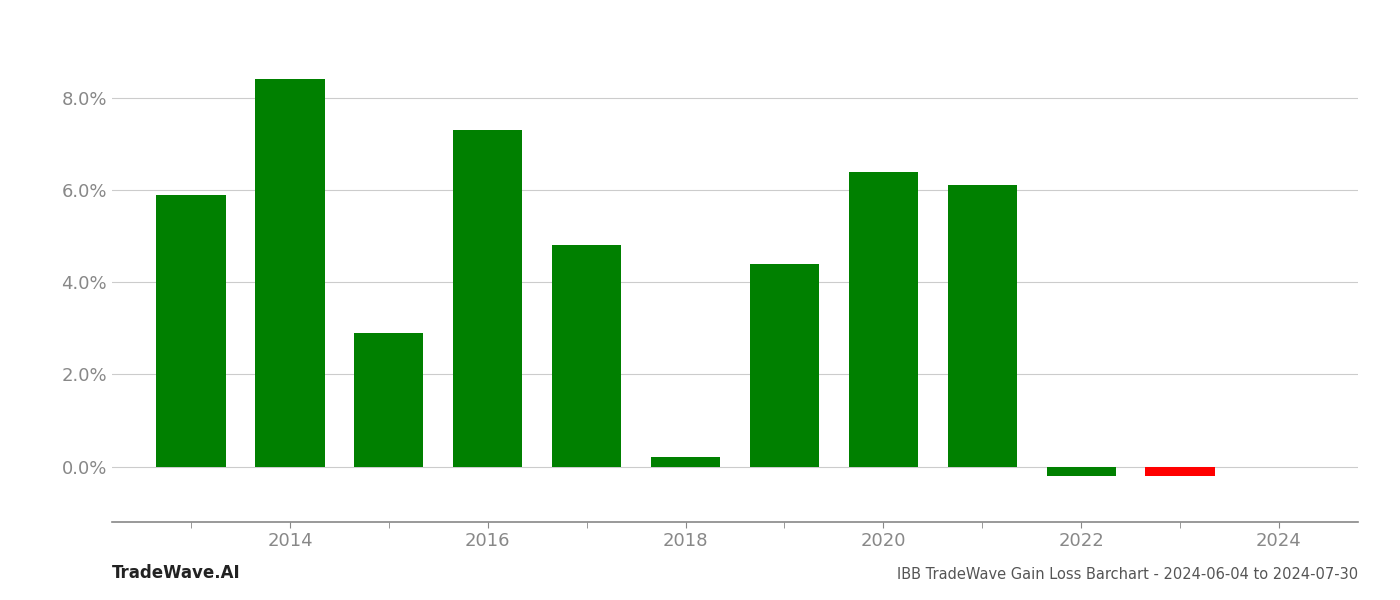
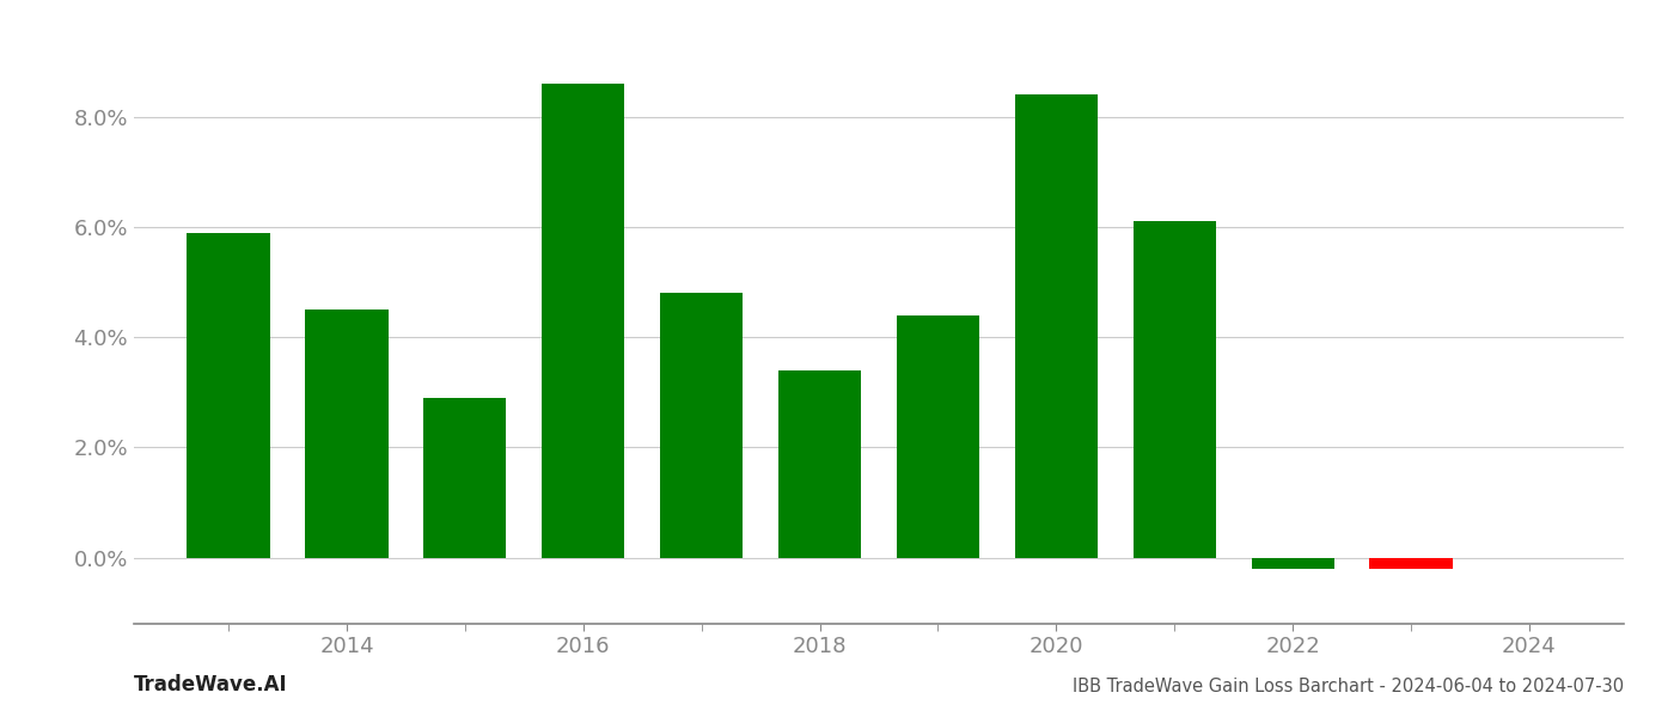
2014: 8.4% -> 4.5%
2016: 7.3% -> 8.6%
2018: 0.2% -> 3.4%
2020: 6.4% -> 8.4%
